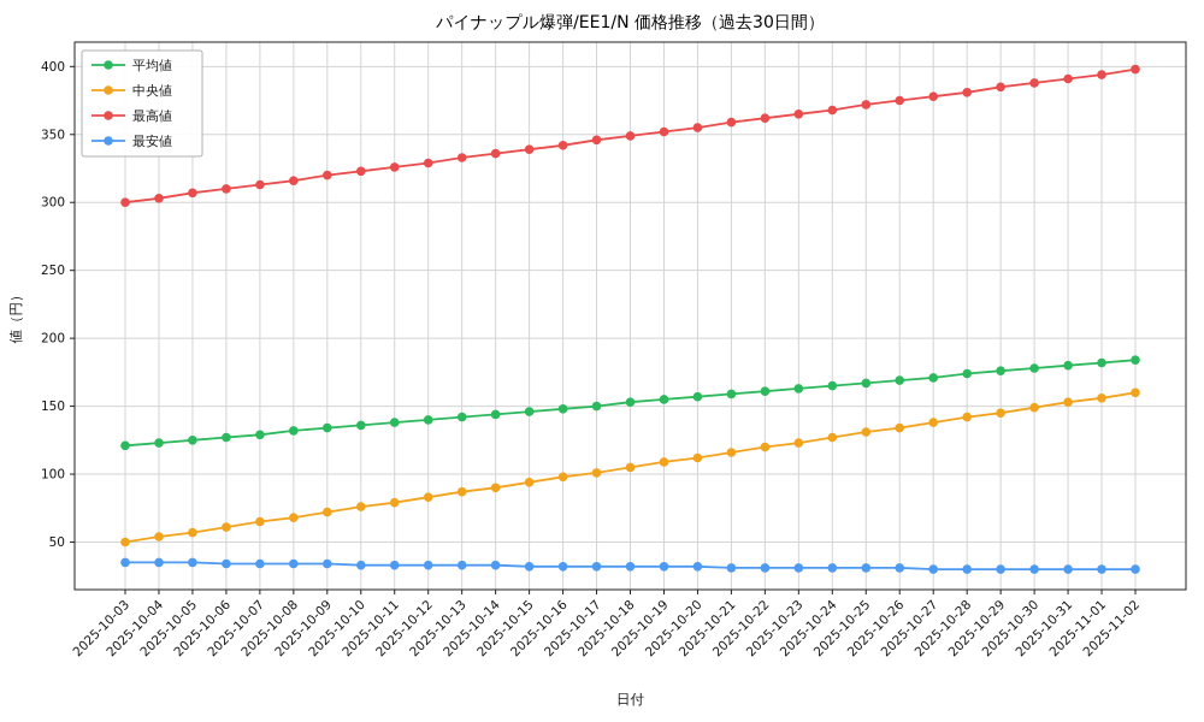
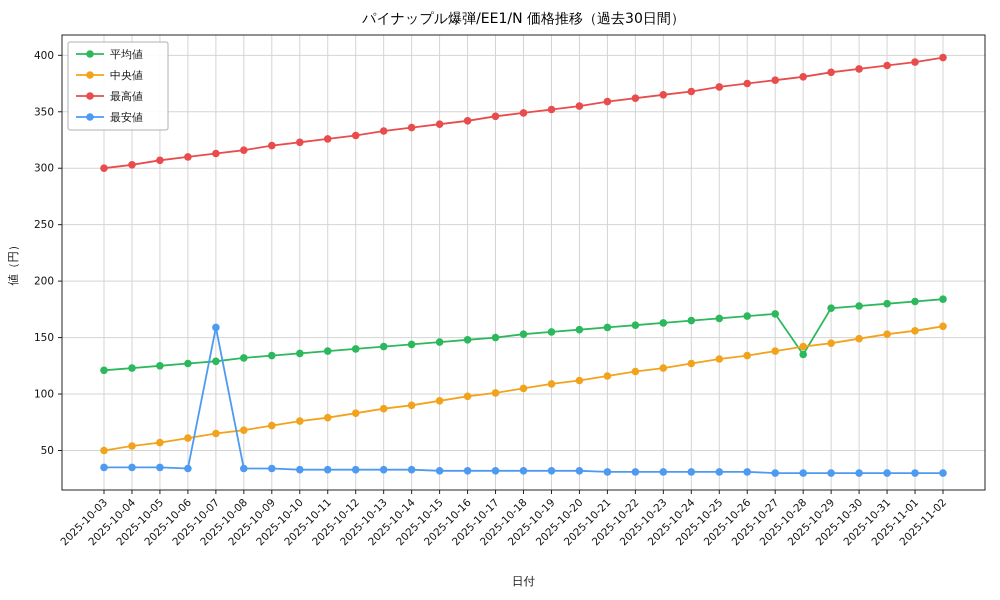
最安値/2025-10-07: 34 -> 159
平均値/2025-10-28: 174 -> 135
